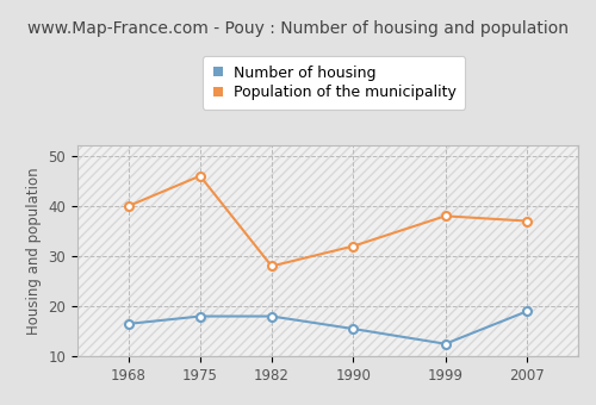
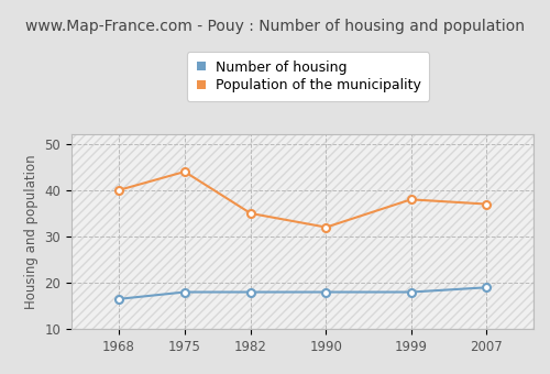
Population of the municipality/1975: 46 -> 44
Population of the municipality/1982: 28 -> 35
Number of housing/1990: 15.5 -> 18.0
Number of housing/1999: 12.5 -> 18.0
